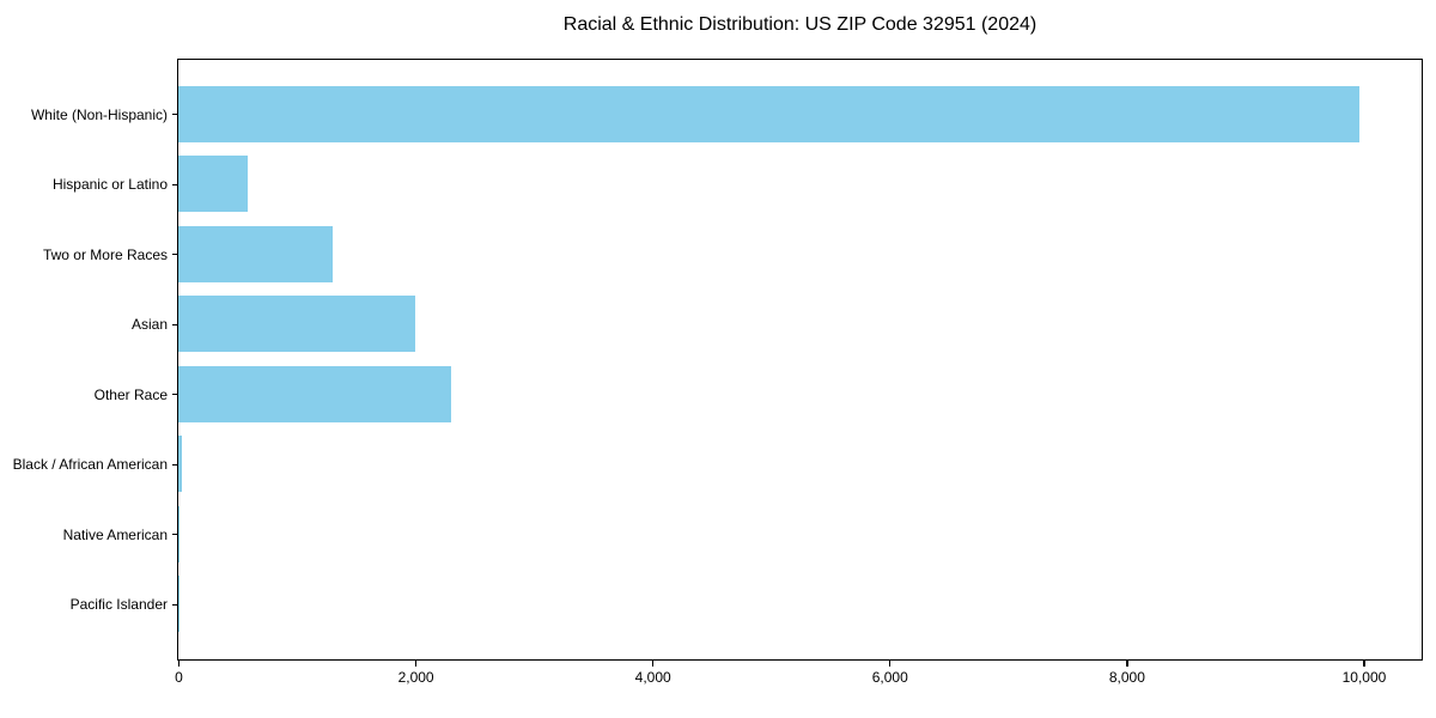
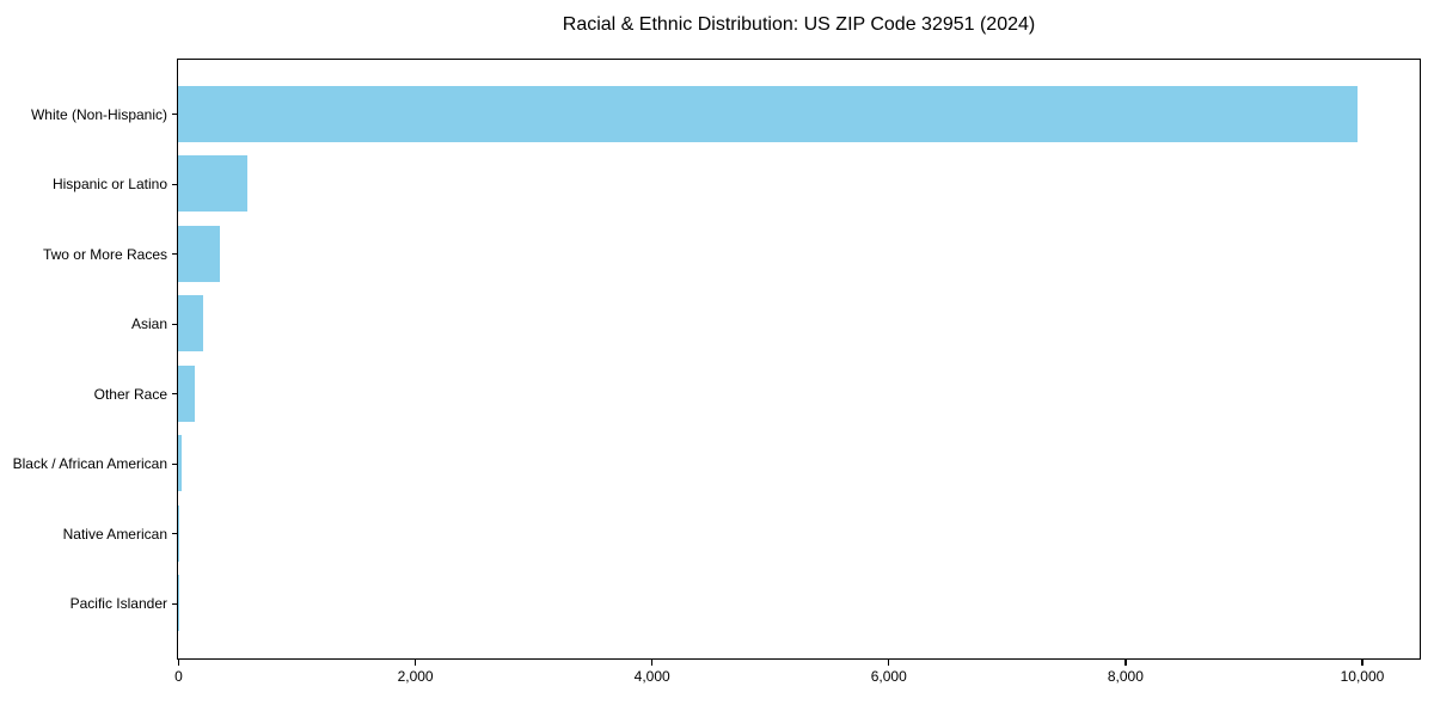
Two or More Races: 1300 -> 400
Asian: 2000 -> 200
Other Race: 2300 -> 100
